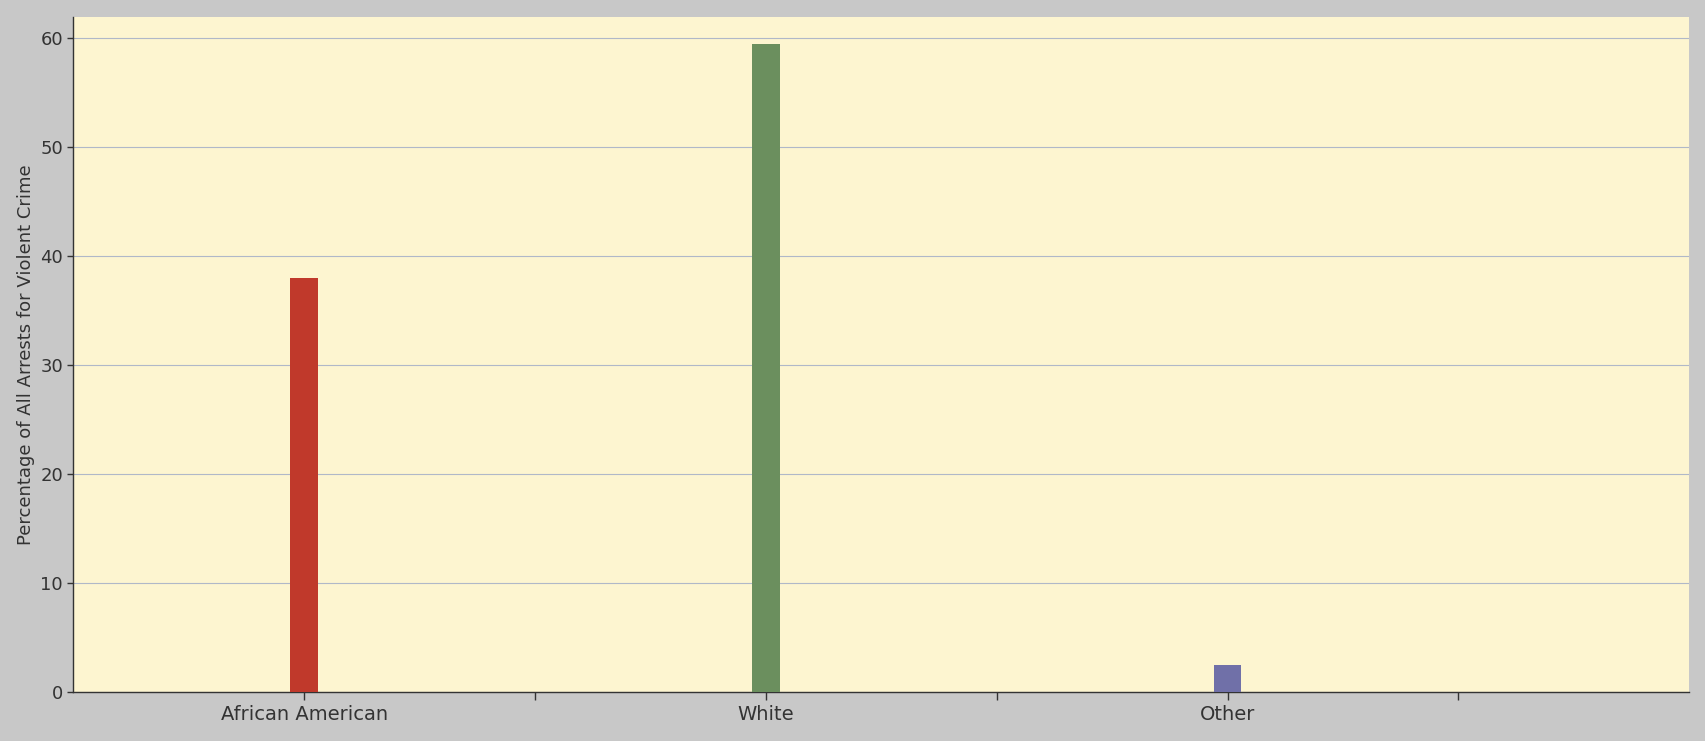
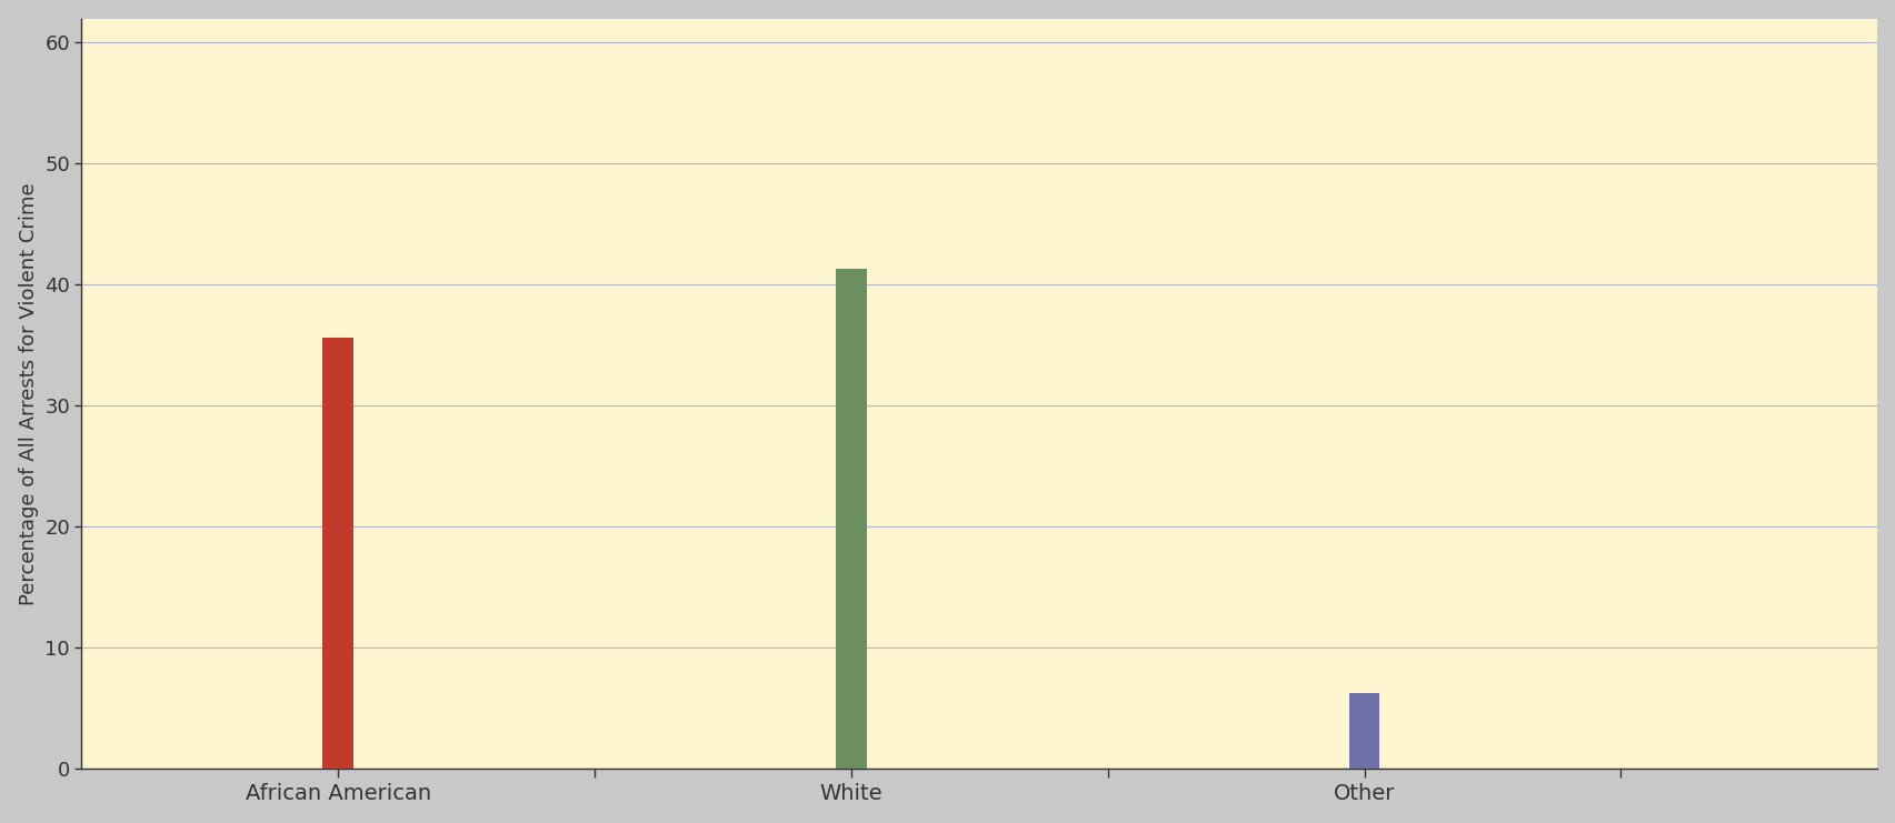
African American: 38.0 -> 35.6
White: 59.5 -> 41.3
Other: 2.5 -> 6.3
